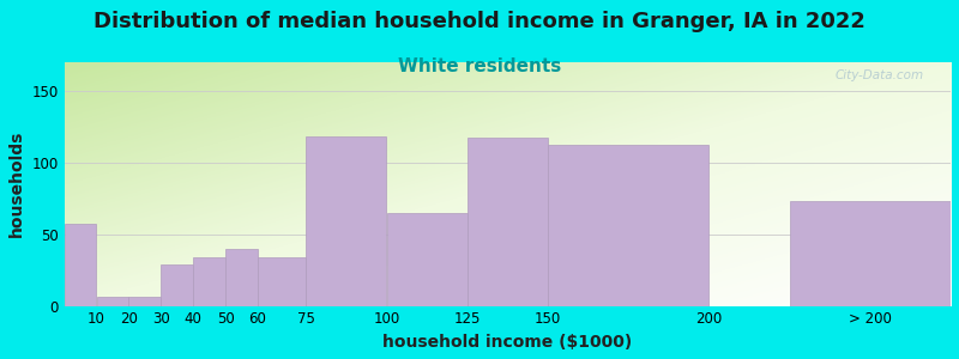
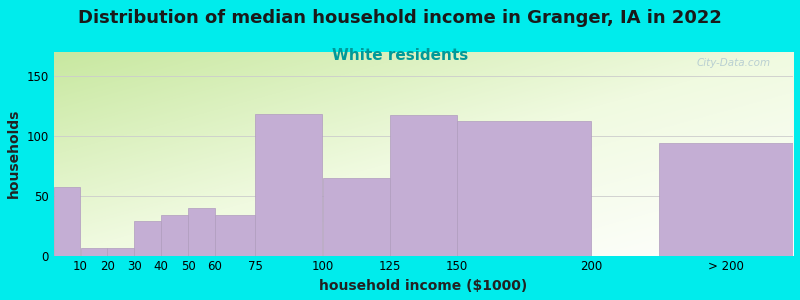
> 200: 73 -> 94
